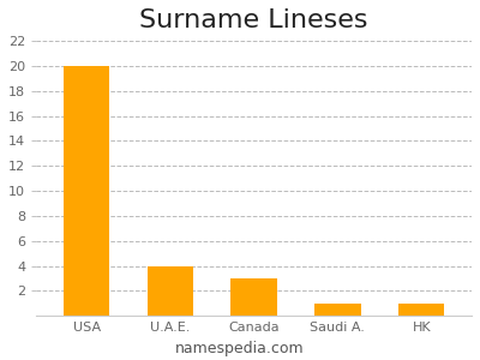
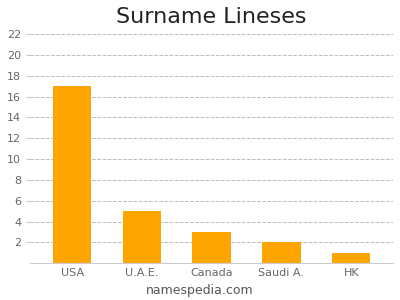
USA: 20 -> 17
U.A.E.: 4 -> 5
Saudi A.: 1 -> 2
